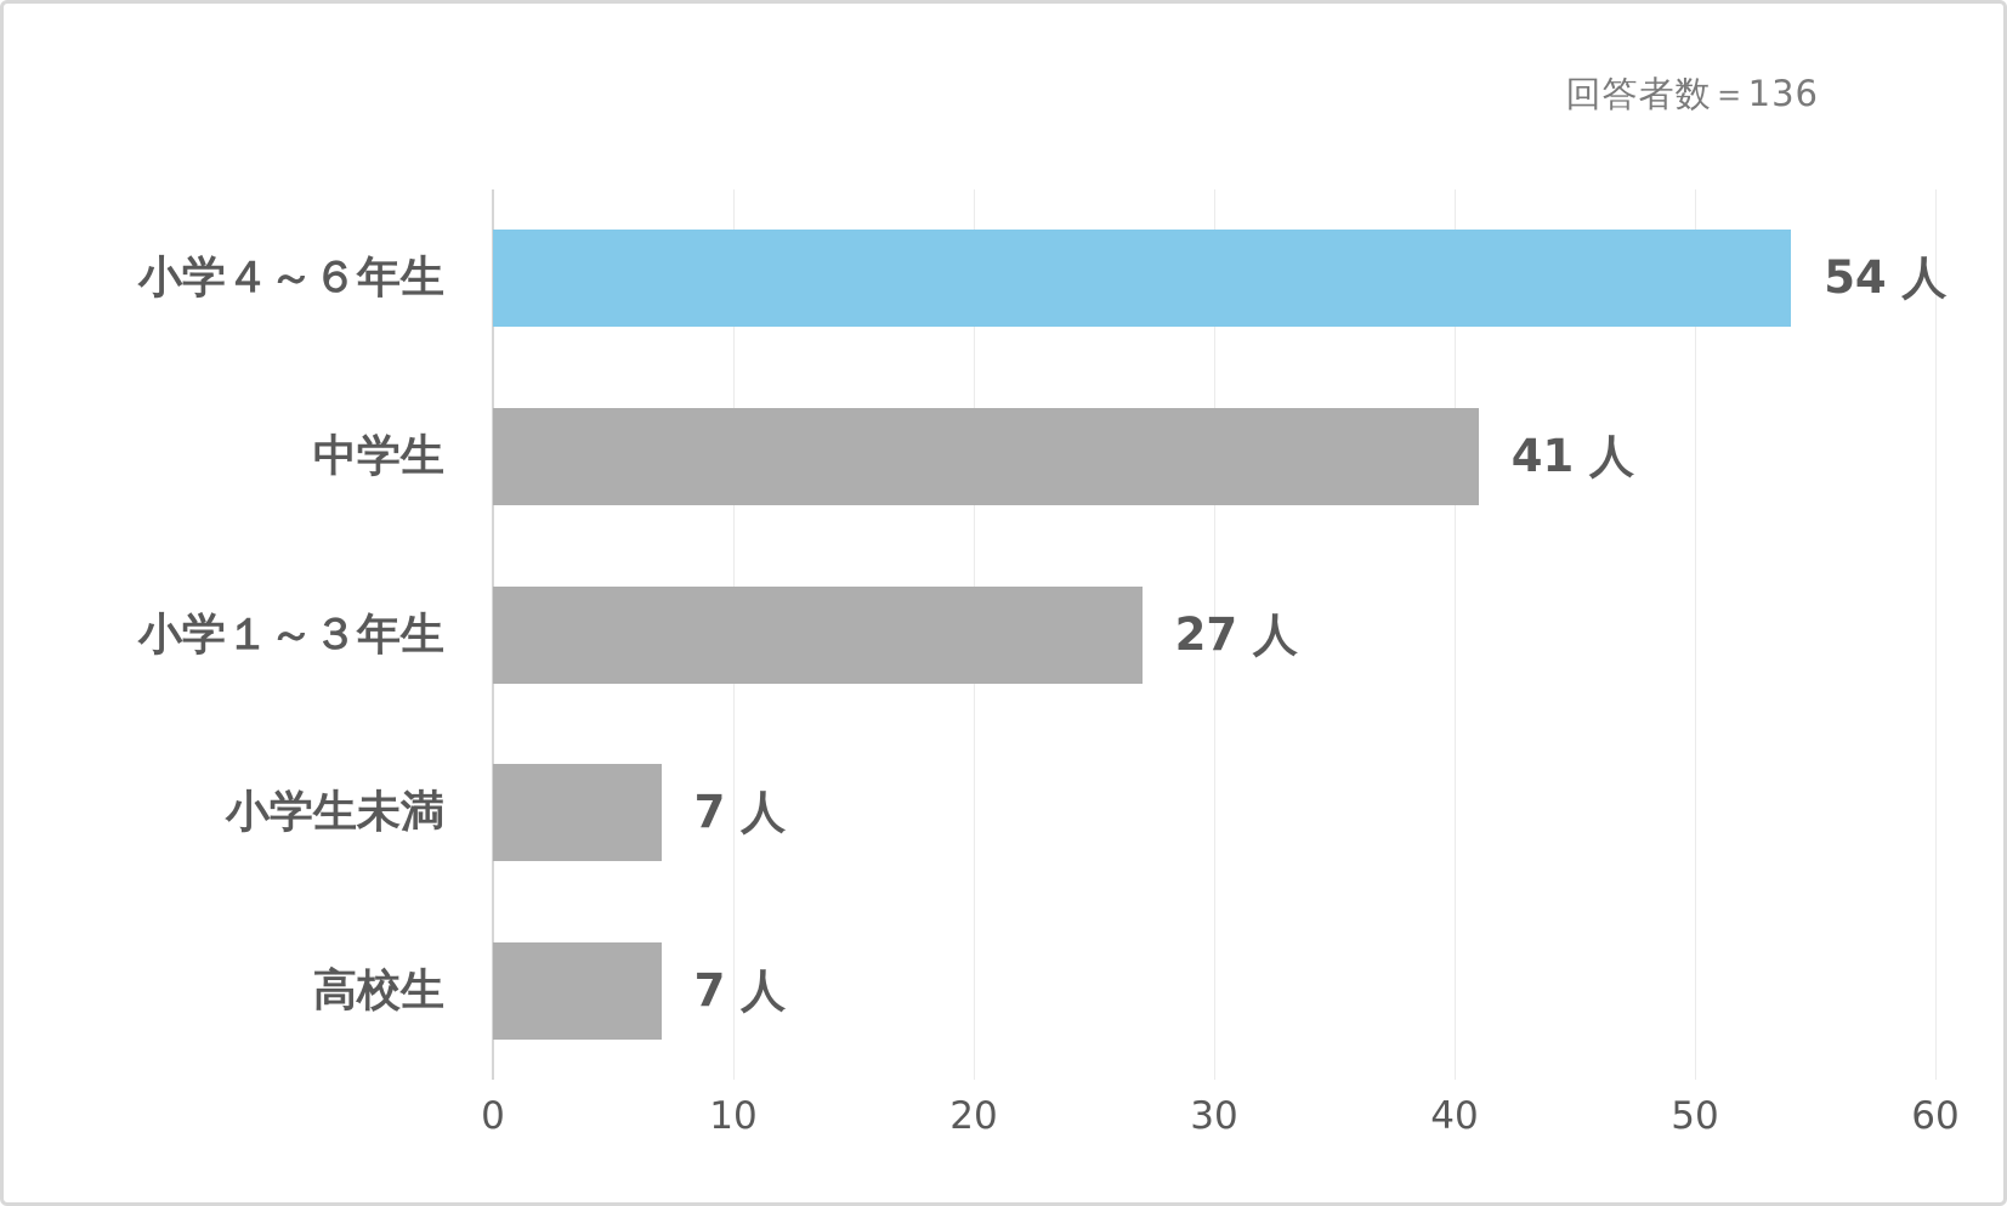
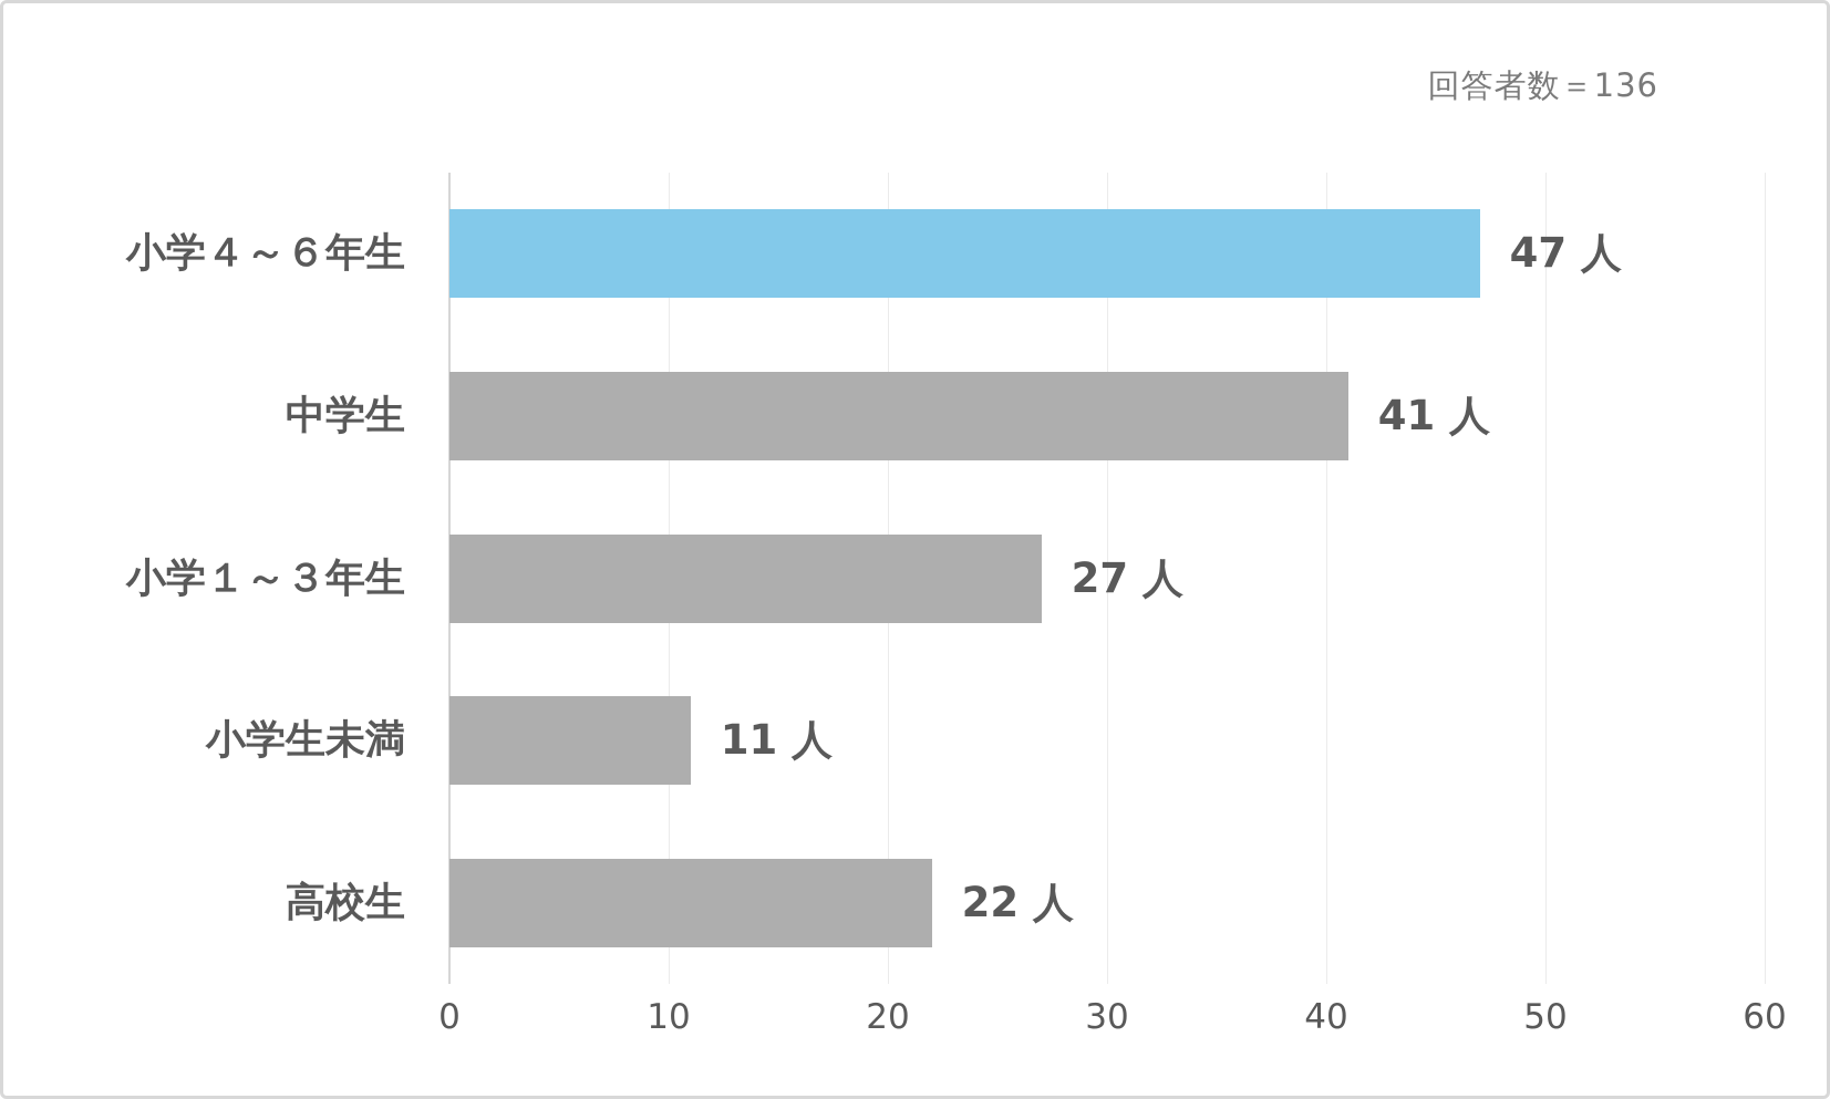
小学４～６年生: 54 -> 47
小学生未満: 7 -> 11
高校生: 7 -> 22
